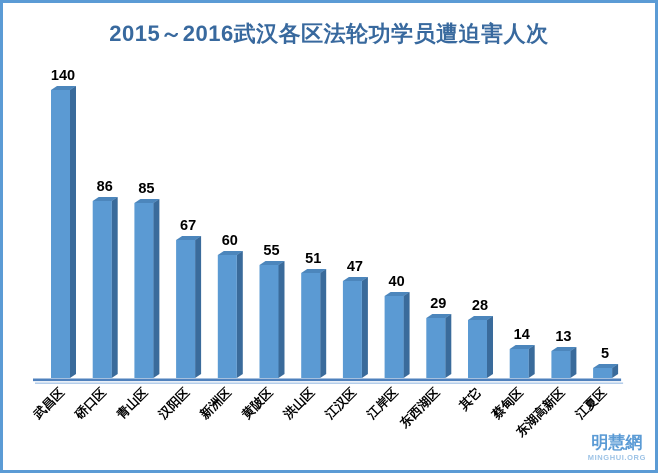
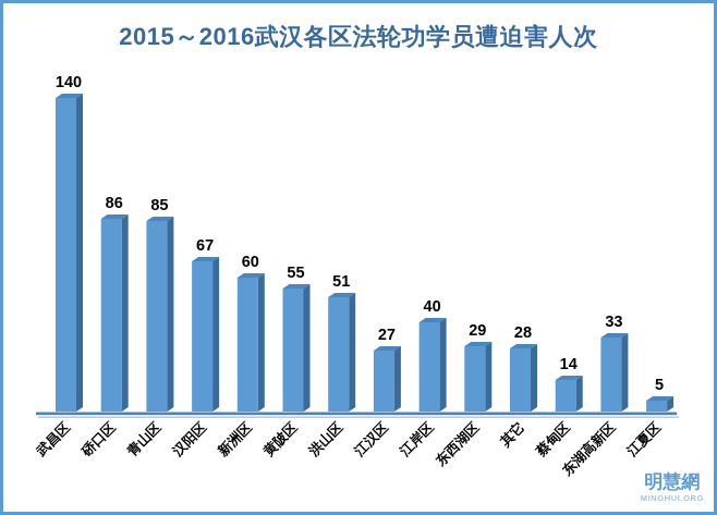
江汉区: 47 -> 27
东湖高新区: 13 -> 33
